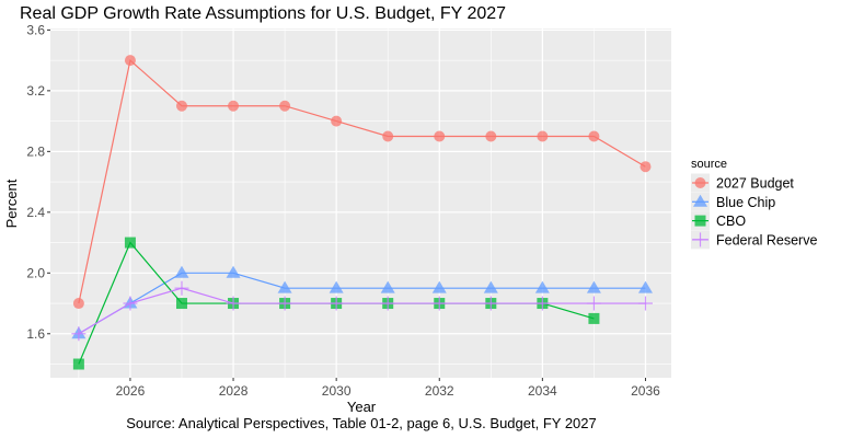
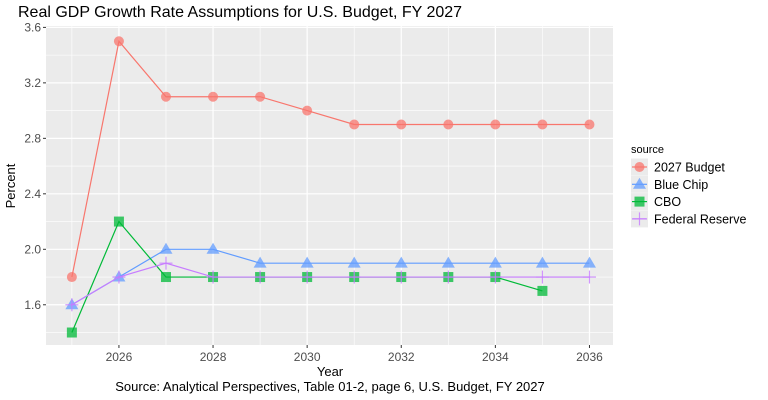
2027 Budget/2026: 3.4 -> 3.5
2027 Budget/2036: 2.7 -> 2.9
